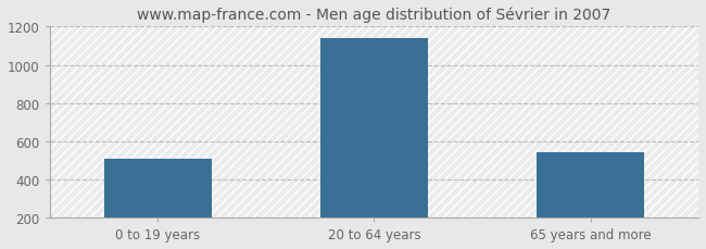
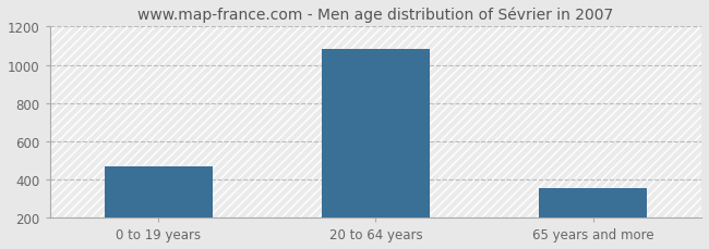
0 to 19 years: 510 -> 470
20 to 64 years: 1140 -> 1080
65 years and more: 540 -> 360
